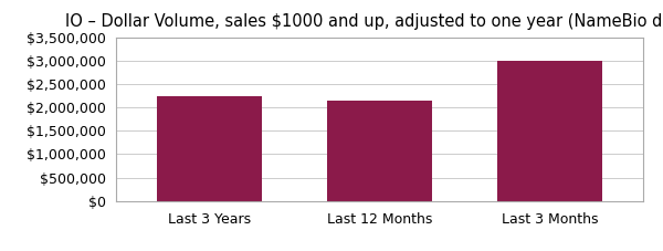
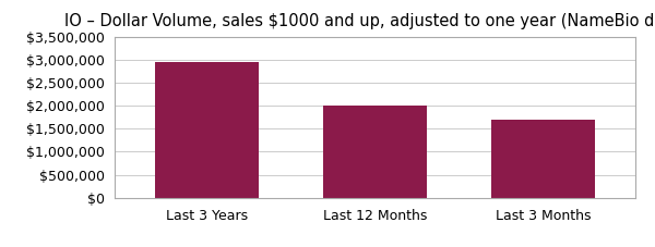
Last 3 Years: $2,250,000 -> $2,950,000
Last 12 Months: $2,150,000 -> $2,000,000
Last 3 Months: $3,000,000 -> $1,700,000
